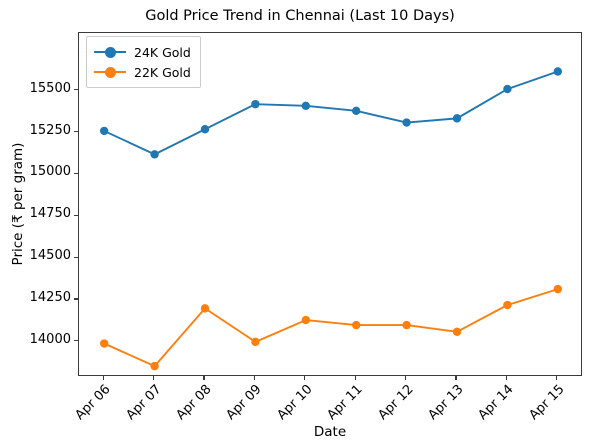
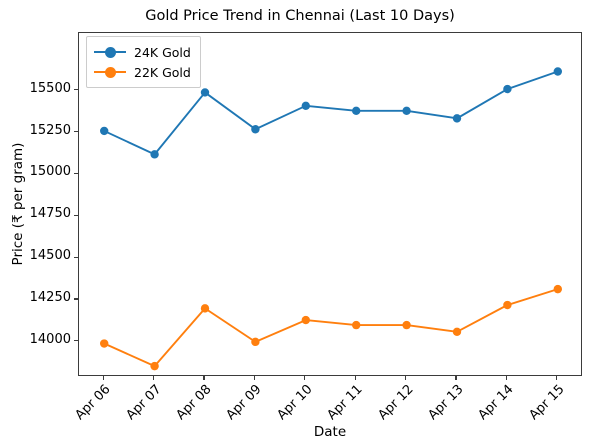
24K Gold/Apr 08: 15270 -> 15490
24K Gold/Apr 09: 15420 -> 15270
24K Gold/Apr 12: 15310 -> 15380
